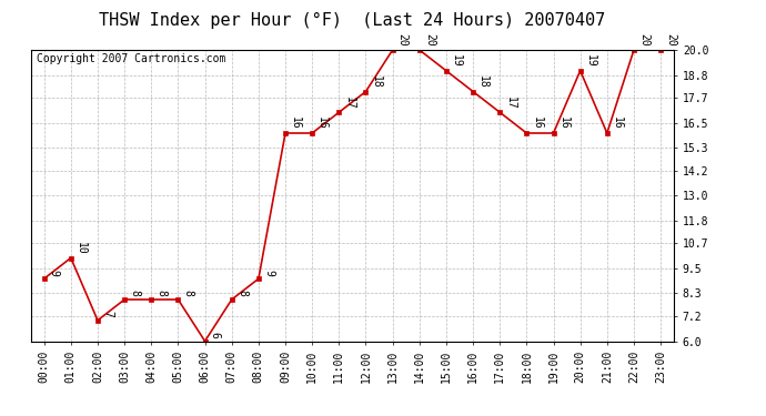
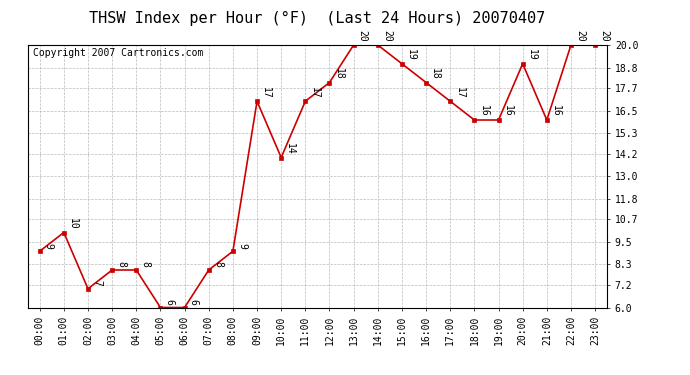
05:00: 8 -> 6
09:00: 16 -> 17
10:00: 16 -> 14
